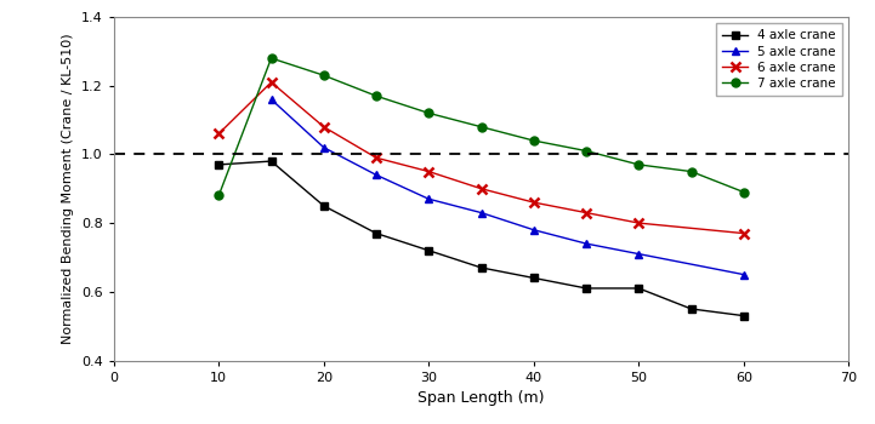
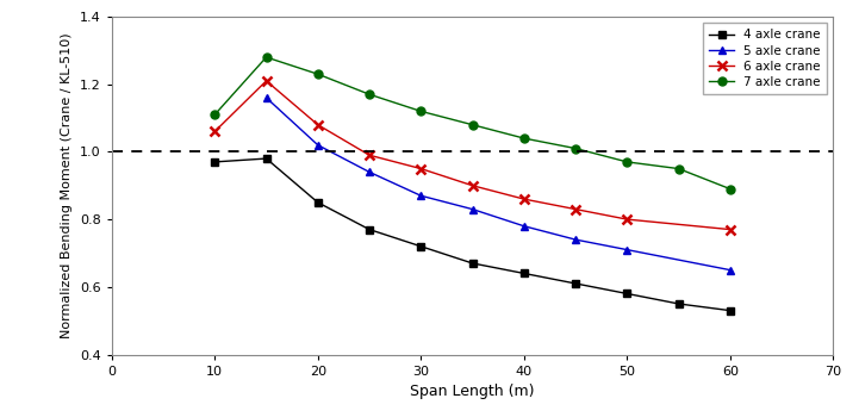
7 axle crane/10: 0.88 -> 1.11
4 axle crane/50: 0.61 -> 0.58
